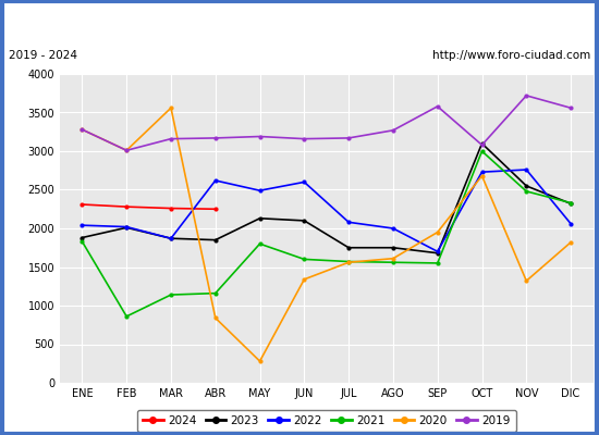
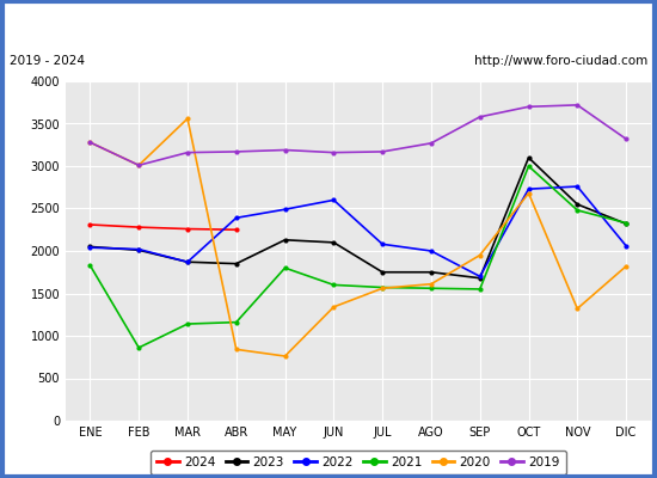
2023/ENE: 1880 -> 2050
2022/ABR: 2620 -> 2390
2020/MAY: 280 -> 760
2019/OCT: 3080 -> 3700
2019/DIC: 3560 -> 3320
